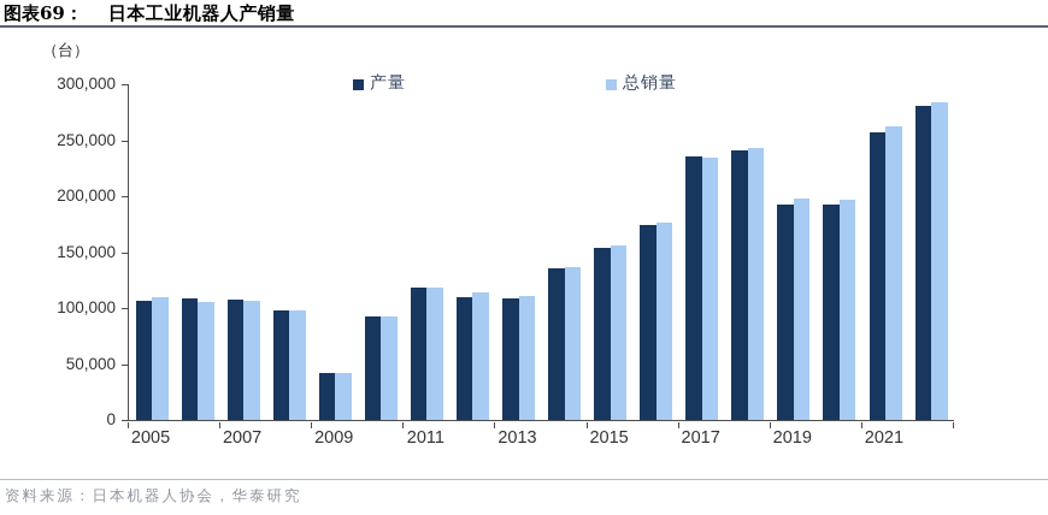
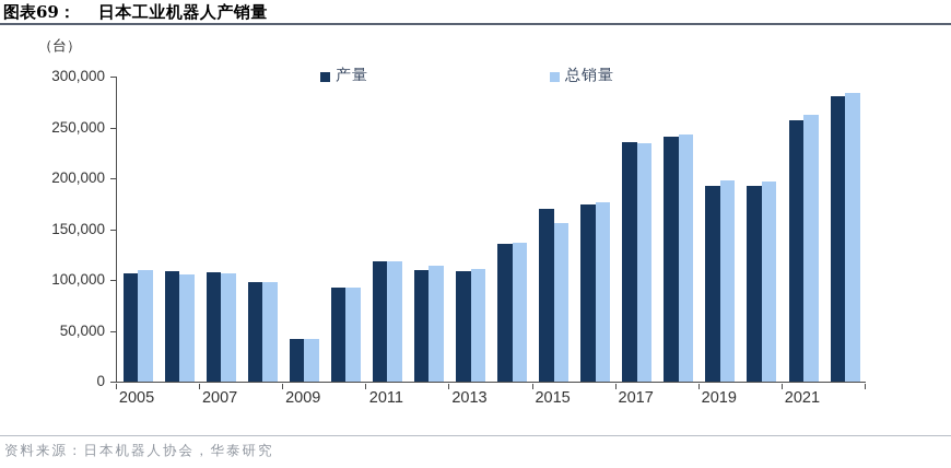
产量/2015: 150000 -> 170000
